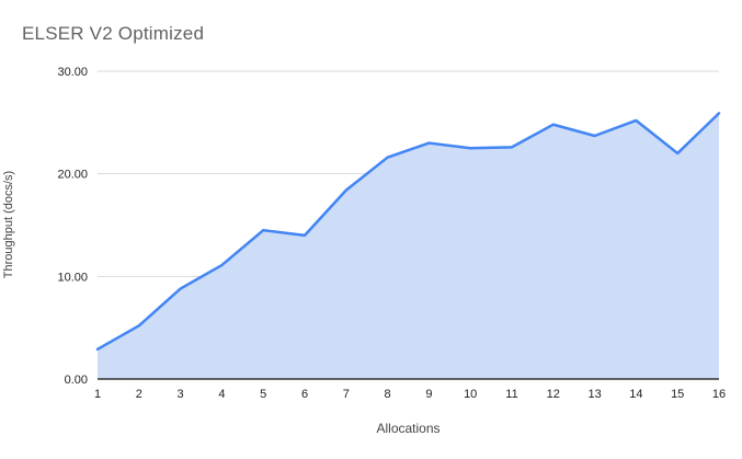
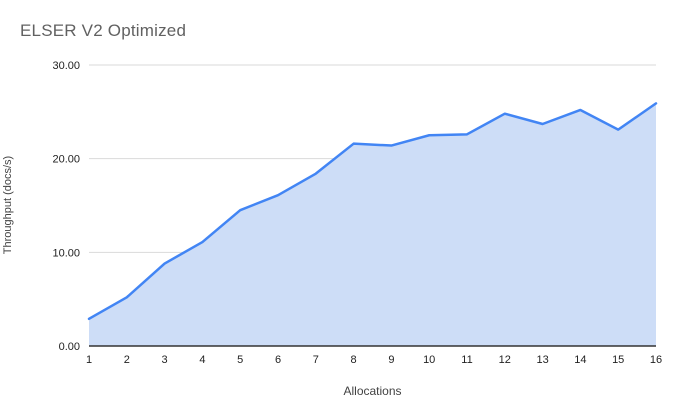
6: 14 -> 16
9: 23 -> 21
15: 22 -> 23
